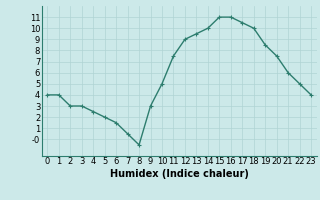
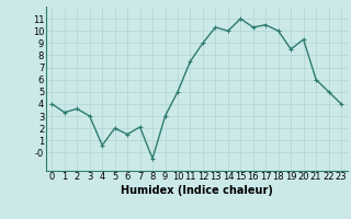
1: 4.0 -> 3.3
2: 3.0 -> 3.6
4: 2.5 -> 0.6
7: 0.5 -> 2.1
13: 9.5 -> 10.3
16: 11.0 -> 10.3
20: 7.5 -> 9.3
